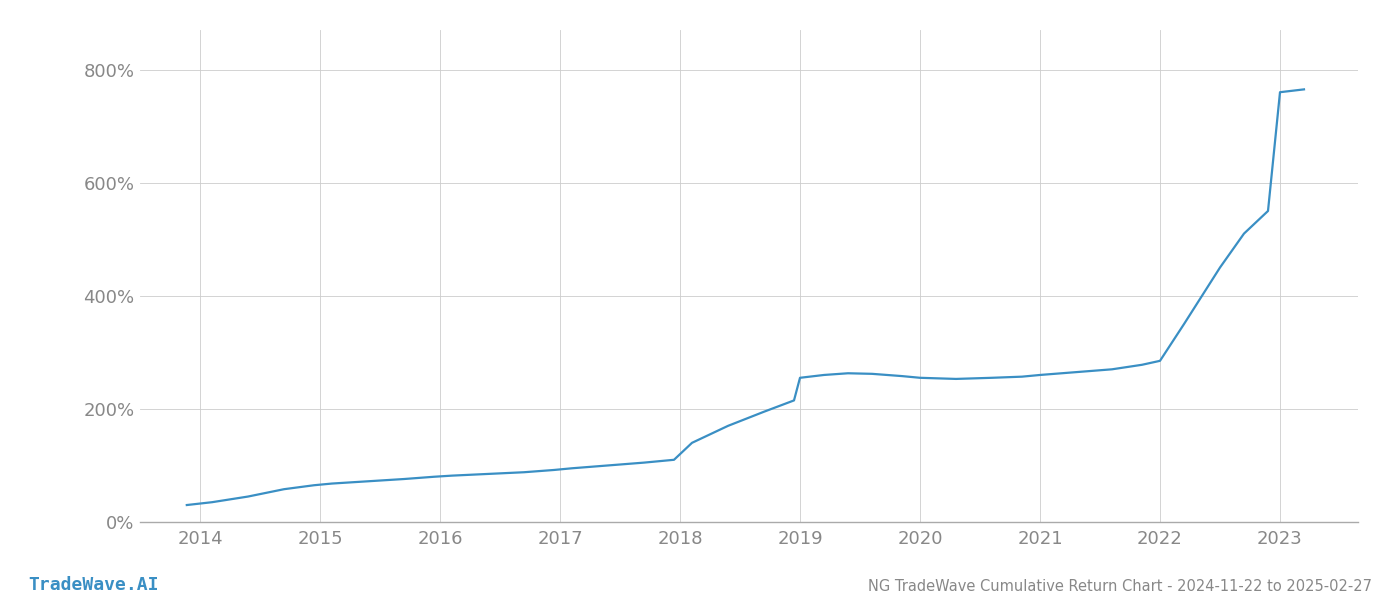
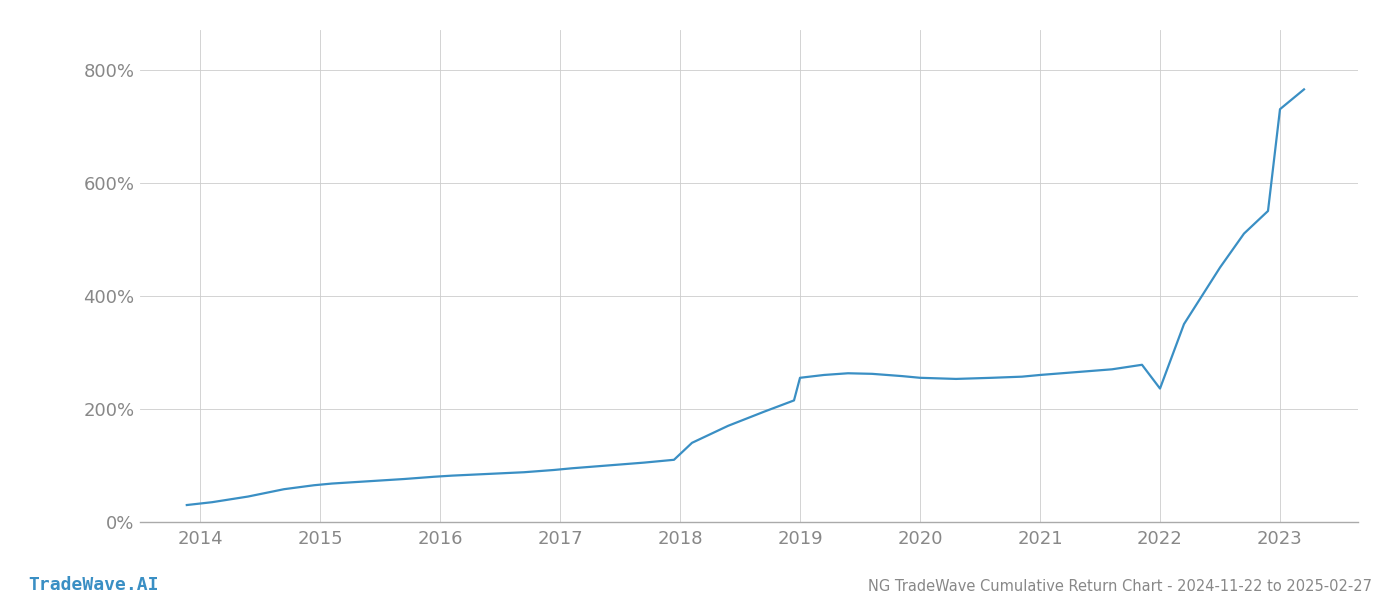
2022: 285% -> 236%
2023: 760% -> 730%
